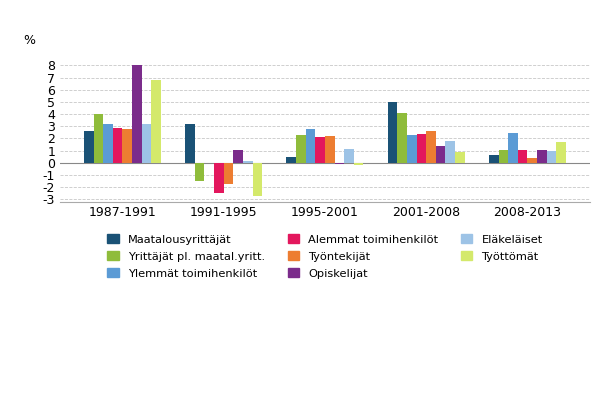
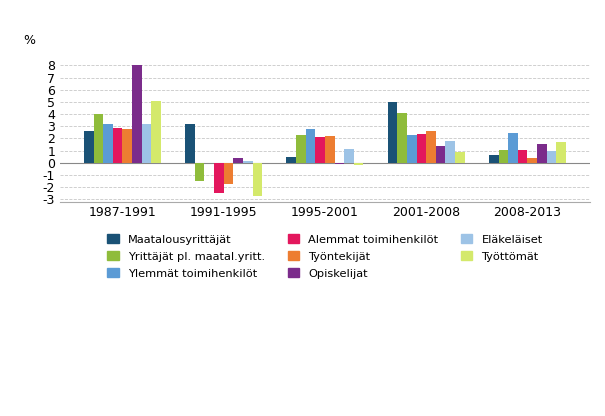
Työttömät/1987-1991: 6.8 -> 5.1
Opiskelijat/1991-1995: 1.1 -> 0.4
Opiskelijat/2008-2013: 1.1 -> 1.5
